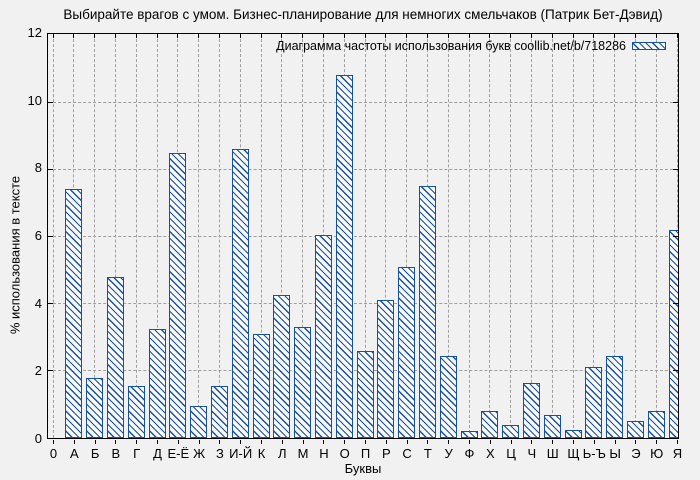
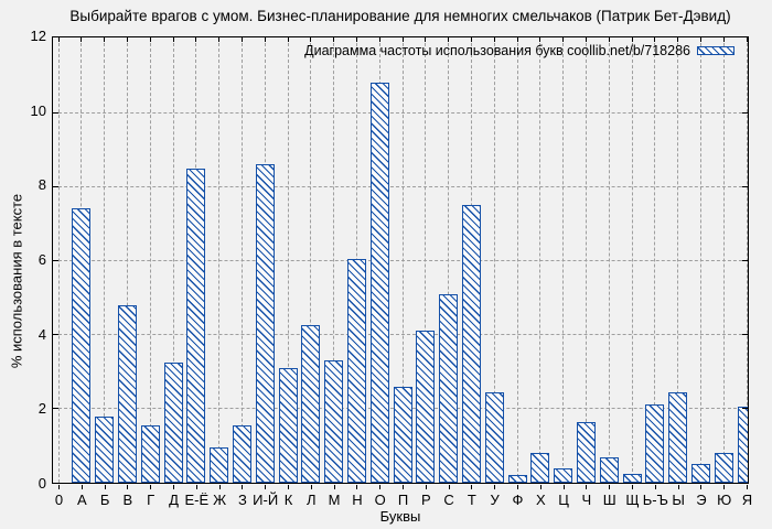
Я: 6.2 -> 2.0
